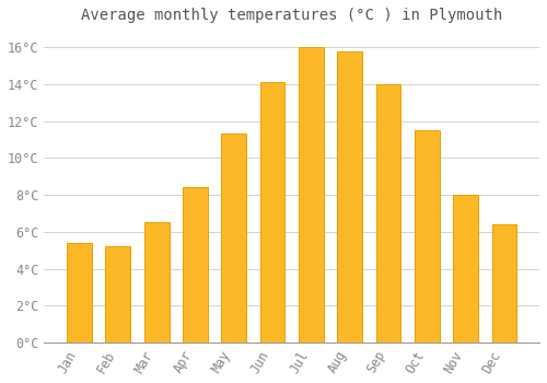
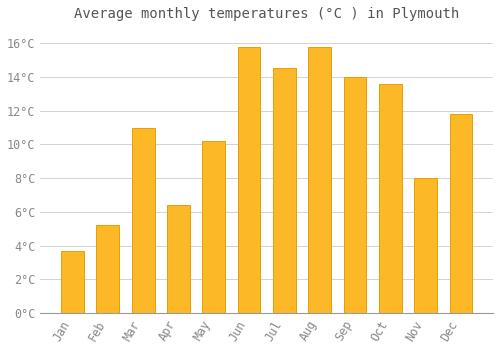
Jan: 5.4°C -> 3.7°C
Mar: 6.5°C -> 11.0°C
Apr: 8.4°C -> 6.4°C
May: 11.3°C -> 10.2°C
Jun: 14.1°C -> 15.8°C
Jul: 16.0°C -> 14.5°C
Oct: 11.5°C -> 13.6°C
Dec: 6.4°C -> 11.8°C
